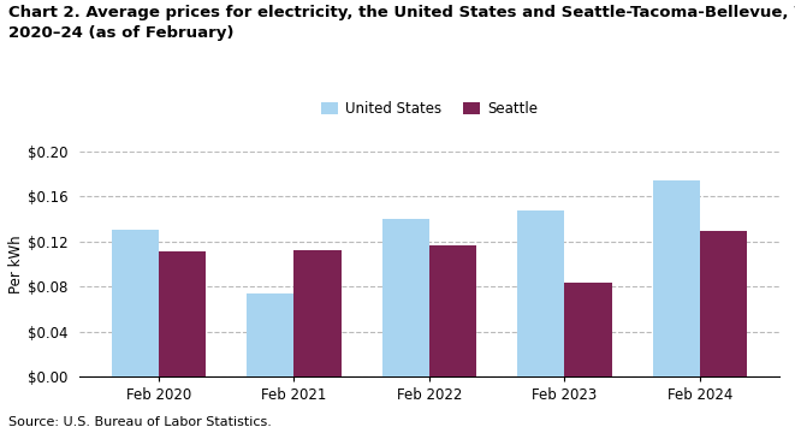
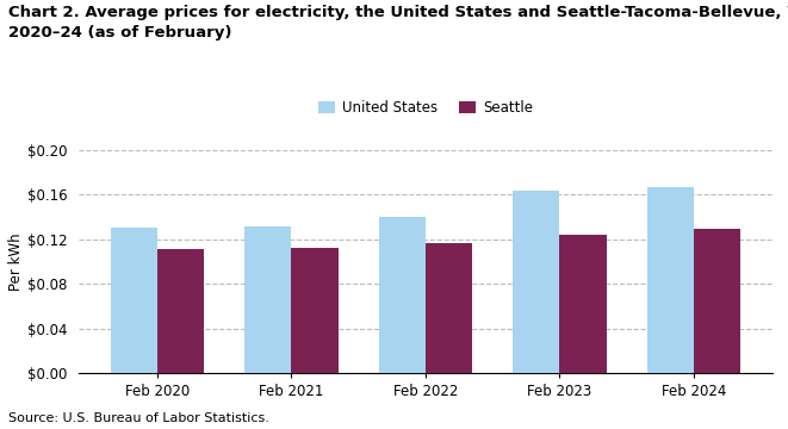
United States/Feb 2021: $0.074 -> $0.132
United States/Feb 2023: $0.148 -> $0.164
Seattle/Feb 2023: $0.084 -> $0.124
United States/Feb 2024: $0.174 -> $0.167
